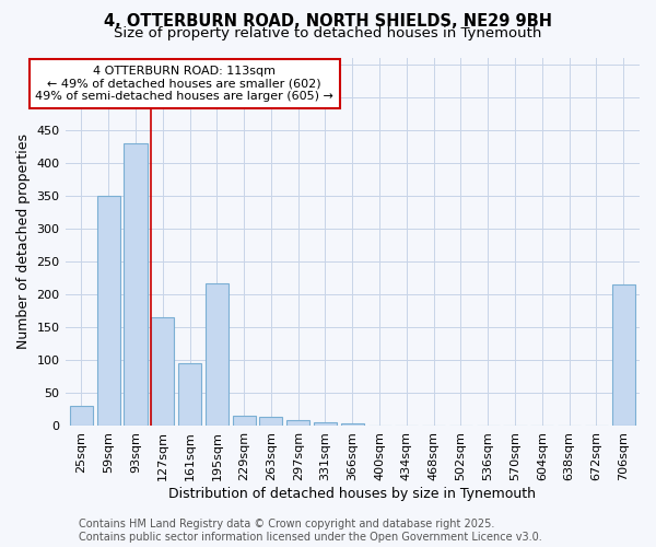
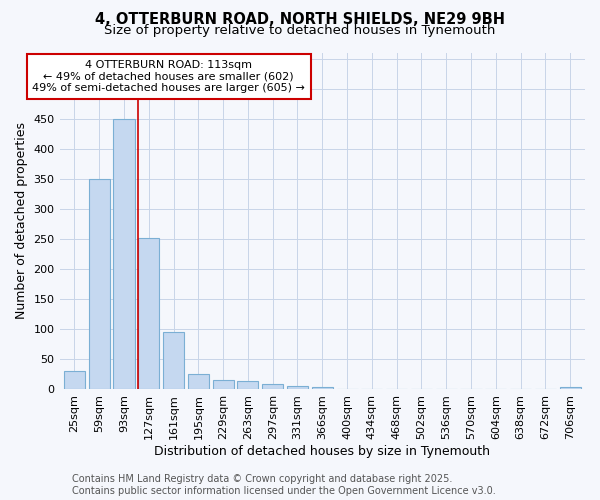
93sqm: 430 -> 450
127sqm: 164 -> 252
195sqm: 216 -> 25
706sqm: 214 -> 3
